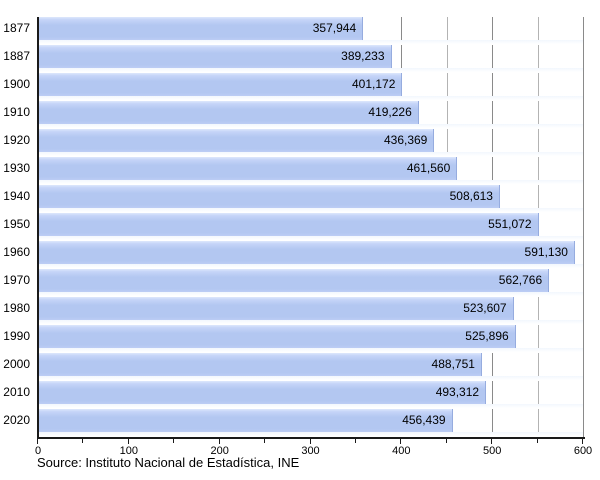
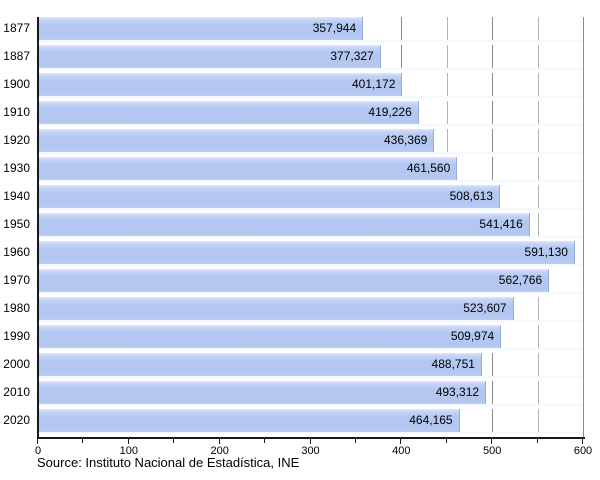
1887: 389,233 -> 377,327
1950: 551,072 -> 541,416
1990: 525,896 -> 509,974
2020: 456,439 -> 464,165
